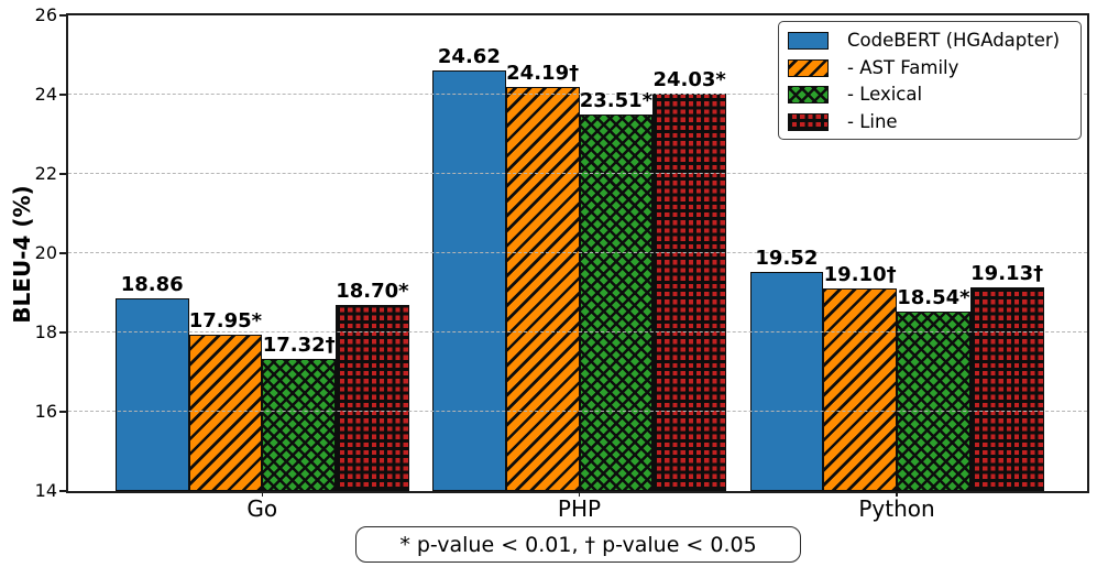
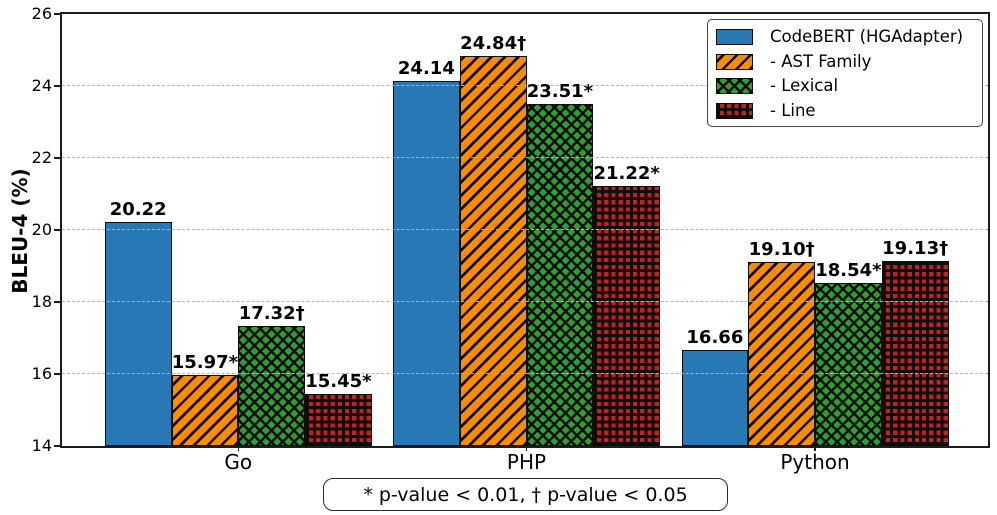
CodeBERT (HGAdapter)/Go: 18.86 -> 20.22
- AST Family/Go: 17.95 -> 15.97
- Line/Go: 18.70 -> 15.45
CodeBERT (HGAdapter)/PHP: 24.62 -> 24.14
- AST Family/PHP: 24.19 -> 24.84
- Line/PHP: 24.03 -> 21.22
CodeBERT (HGAdapter)/Python: 19.52 -> 16.66
